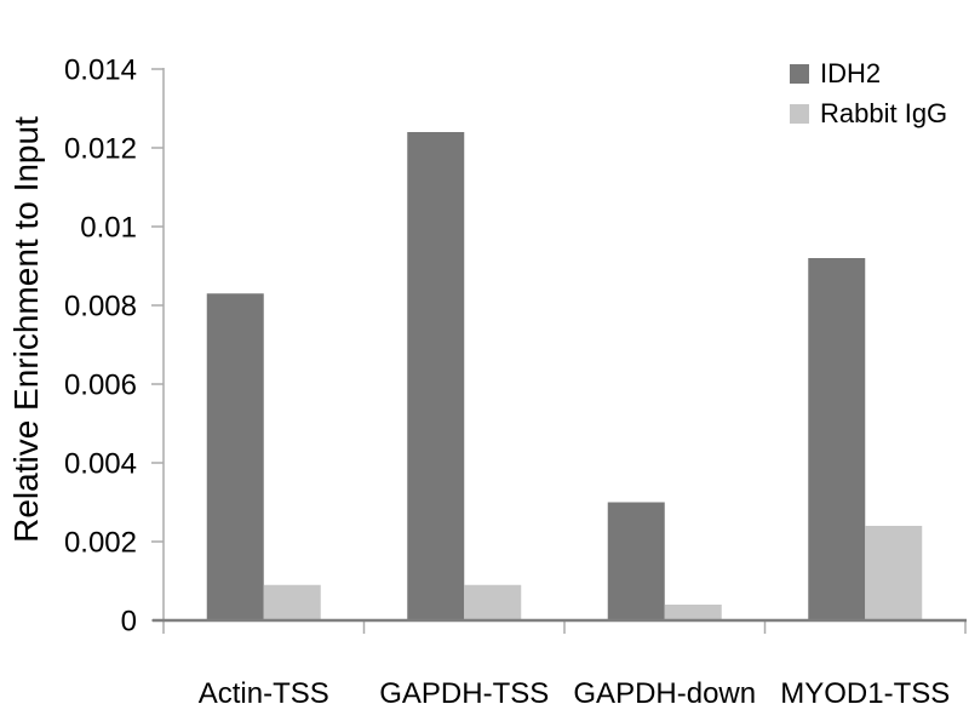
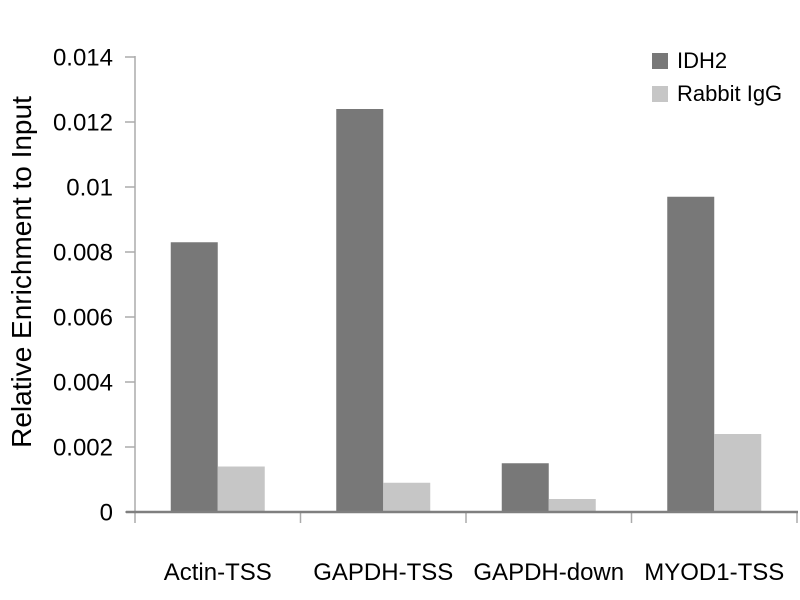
Rabbit IgG/Actin-TSS: 0.0009 -> 0.0014
IDH2/GAPDH-down: 0.0030 -> 0.0015
IDH2/MYOD1-TSS: 0.0092 -> 0.0097
